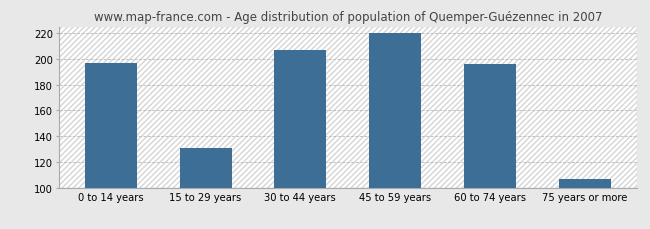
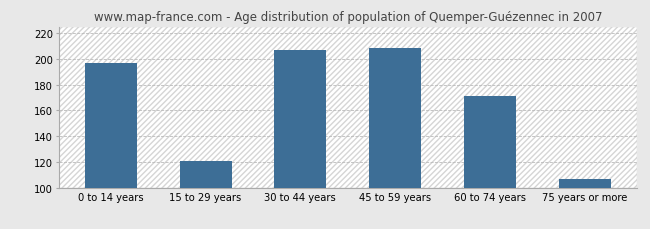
15 to 29 years: 131 -> 121
45 to 59 years: 220 -> 208
60 to 74 years: 196 -> 171
